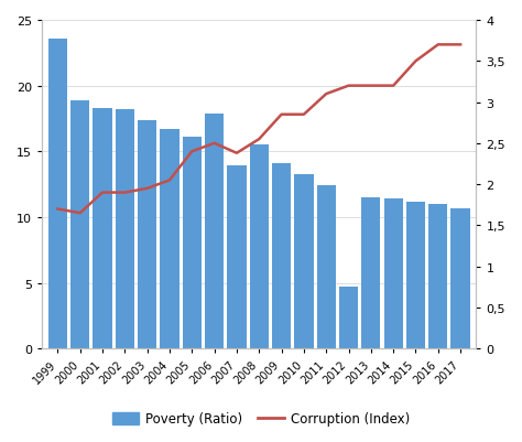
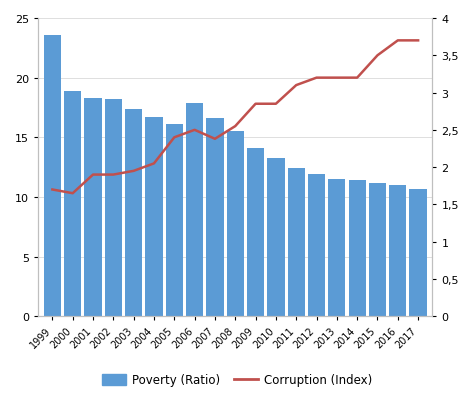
Poverty (Ratio)/2007: 13.9 -> 16.6
Poverty (Ratio)/2012: 4.7 -> 11.9
